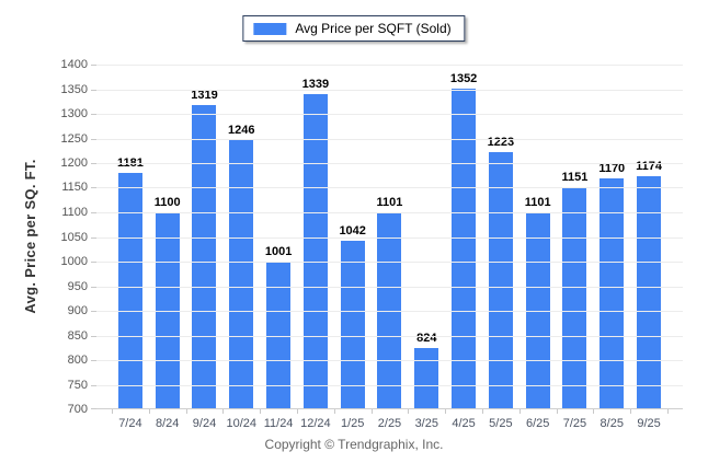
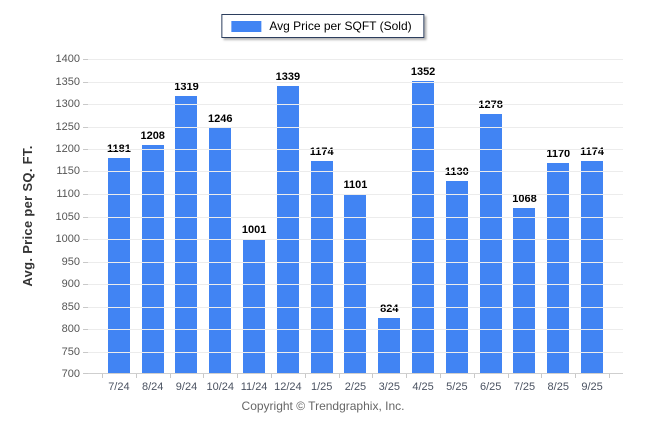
8/24: 1100 -> 1208
1/25: 1042 -> 1174
5/25: 1223 -> 1130
6/25: 1101 -> 1278
7/25: 1151 -> 1068
